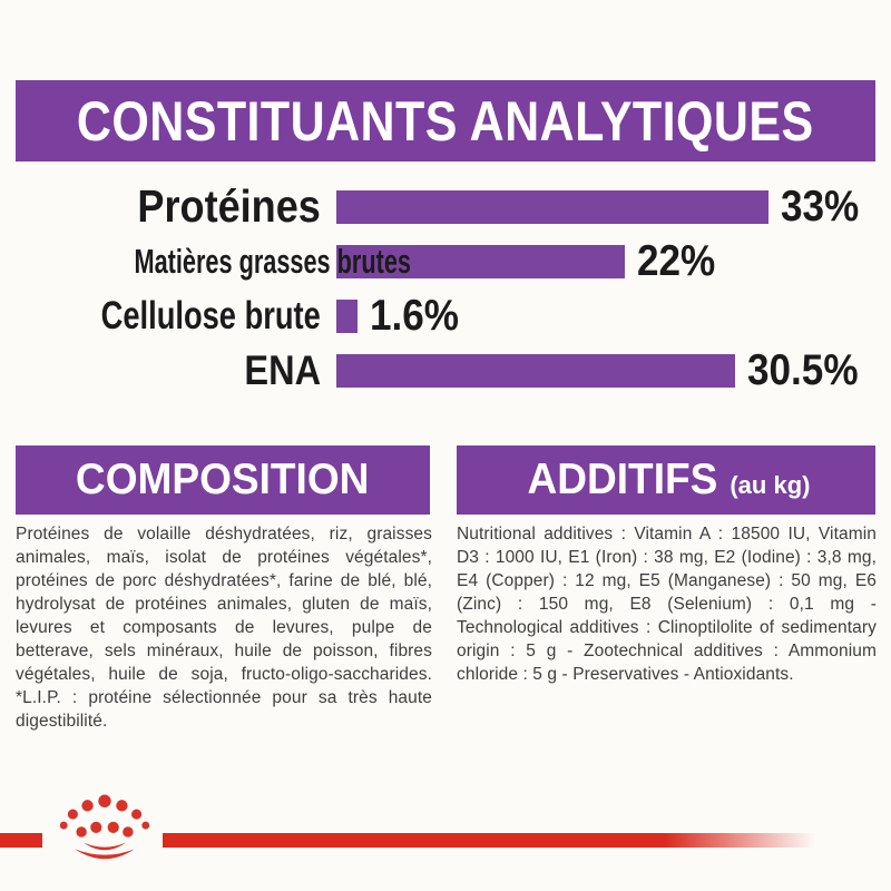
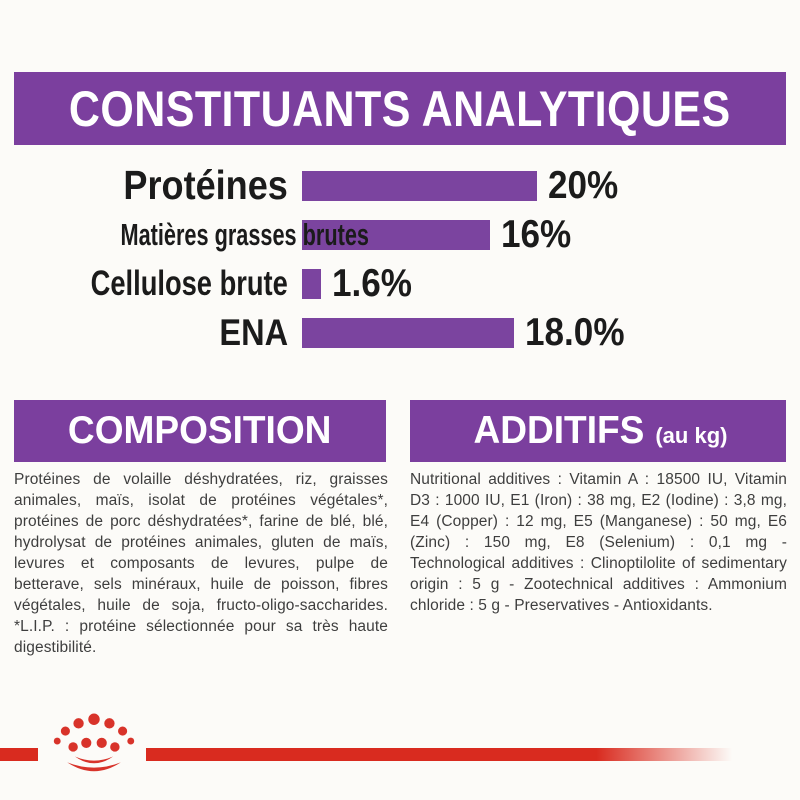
Protéines: 33% -> 20%
Matières grasses brutes: 22% -> 16%
ENA: 30.5% -> 18.0%
